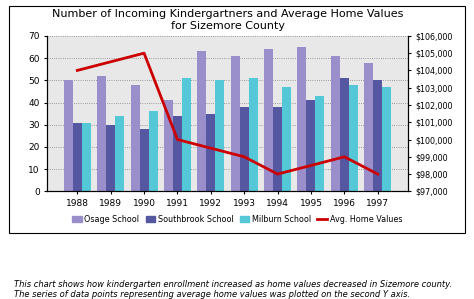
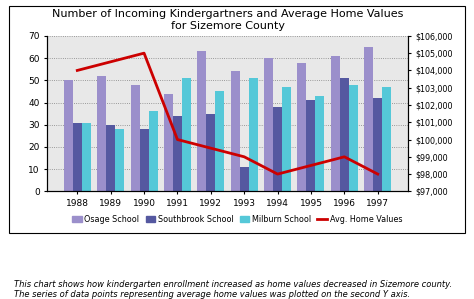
Milburn School/1989: 34 -> 28
Osage School/1991: 41 -> 44
Milburn School/1992: 50 -> 45
Osage School/1993: 61 -> 54
Southbrook School/1993: 38 -> 11
Osage School/1994: 64 -> 60
Osage School/1995: 65 -> 58
Osage School/1997: 58 -> 65
Southbrook School/1997: 50 -> 42
